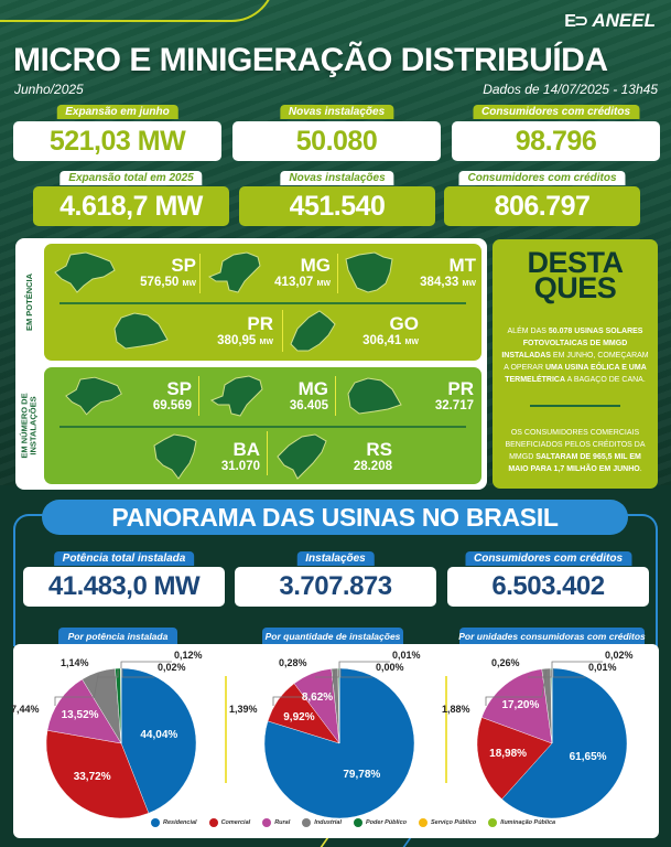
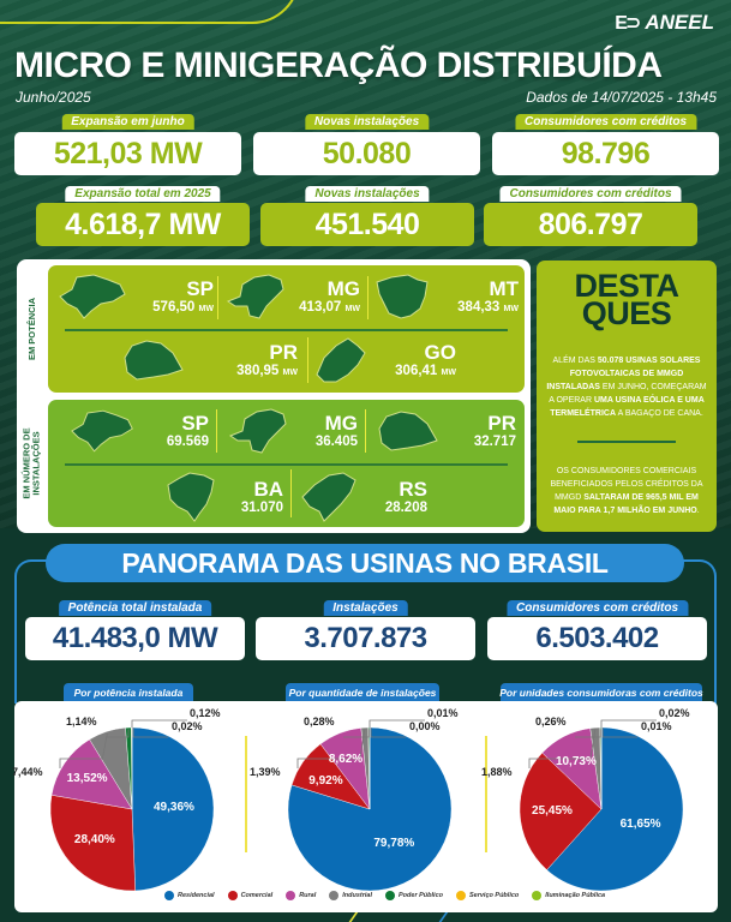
Por potência instalada/Residencial: 44,04% -> 49,36%
Por potência instalada/Comercial: 33,72% -> 28,40%
Por unidades consumidoras com créditos/Comercial: 18,98% -> 25,45%
Por unidades consumidoras com créditos/Rural: 17,20% -> 10,73%
